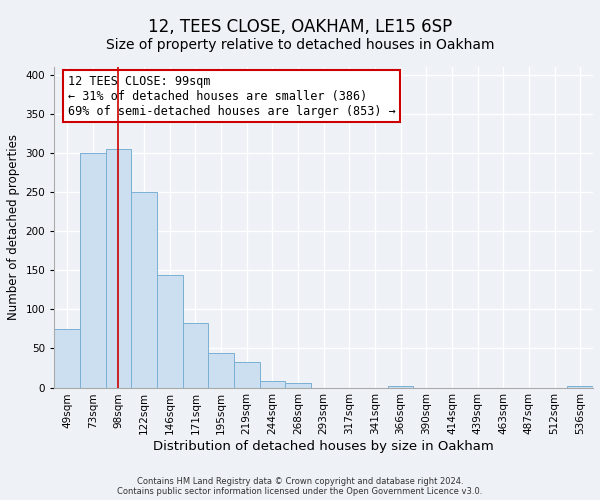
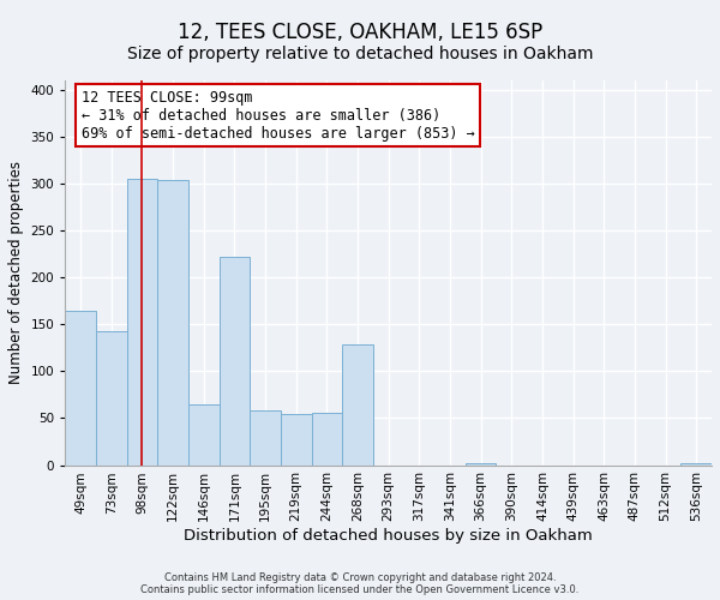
49sqm: 75 -> 164
73sqm: 300 -> 142
122sqm: 250 -> 304
146sqm: 144 -> 64
171sqm: 83 -> 222
195sqm: 44 -> 58
219sqm: 32 -> 54
244sqm: 8 -> 56
268sqm: 6 -> 128
